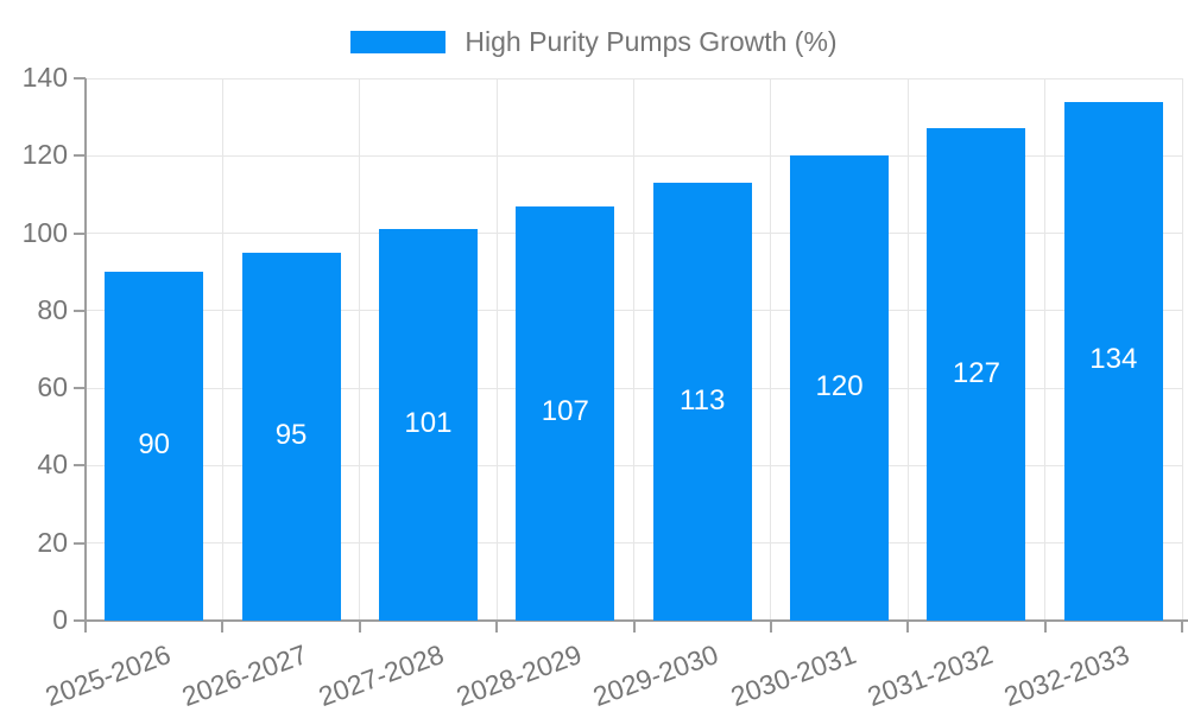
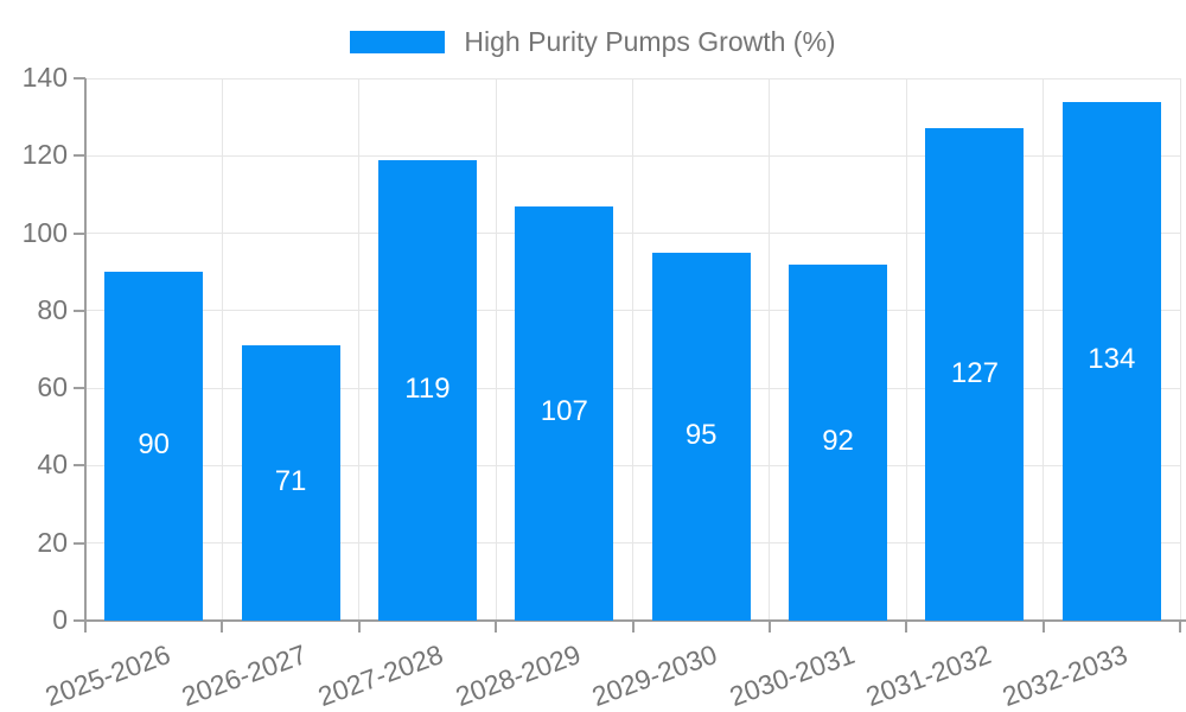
2026-2027: 95 -> 71
2027-2028: 101 -> 119
2029-2030: 113 -> 95
2030-2031: 120 -> 92
